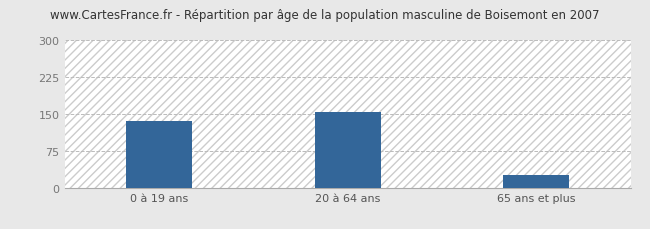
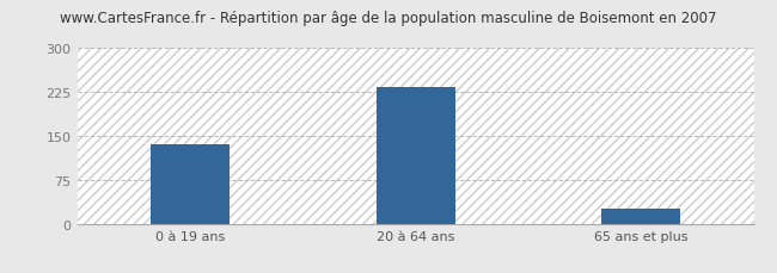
20 à 64 ans: 155 -> 233
